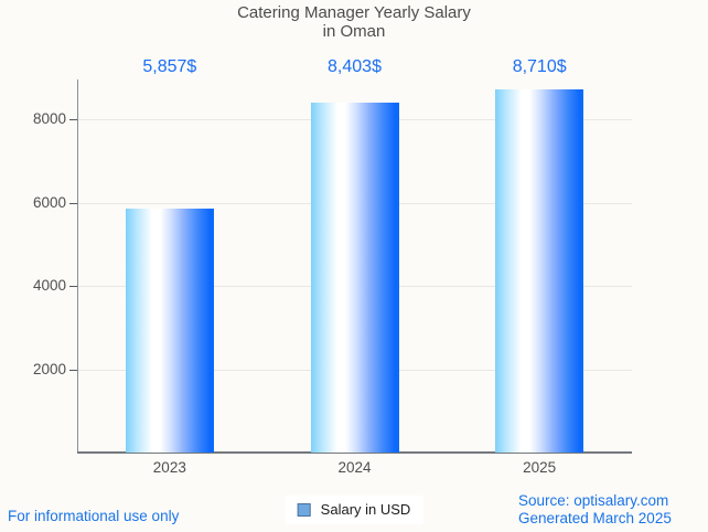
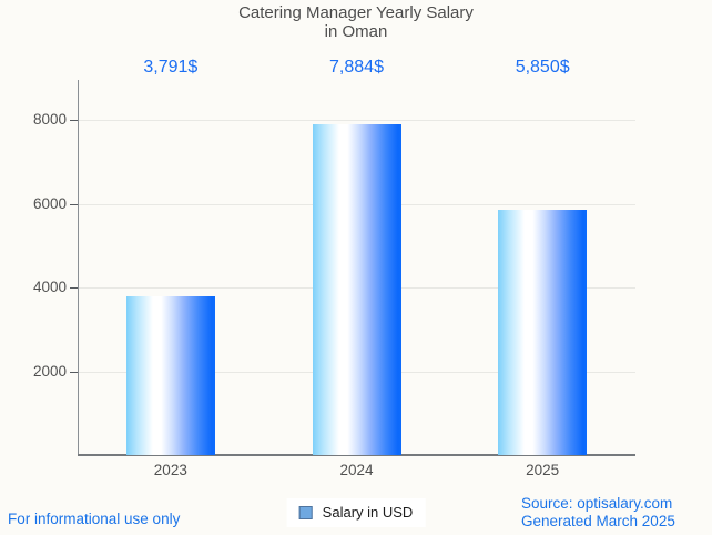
2023: 5,857 -> 3,791
2024: 8,403 -> 7,884
2025: 8,710 -> 5,850
